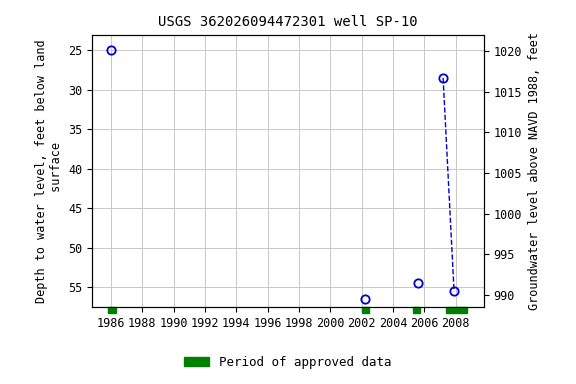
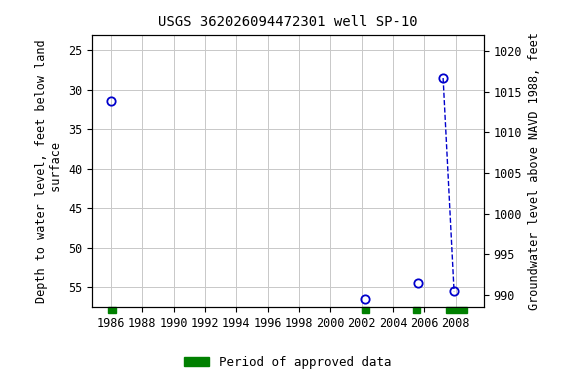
1986: 25.0 -> 31.4
